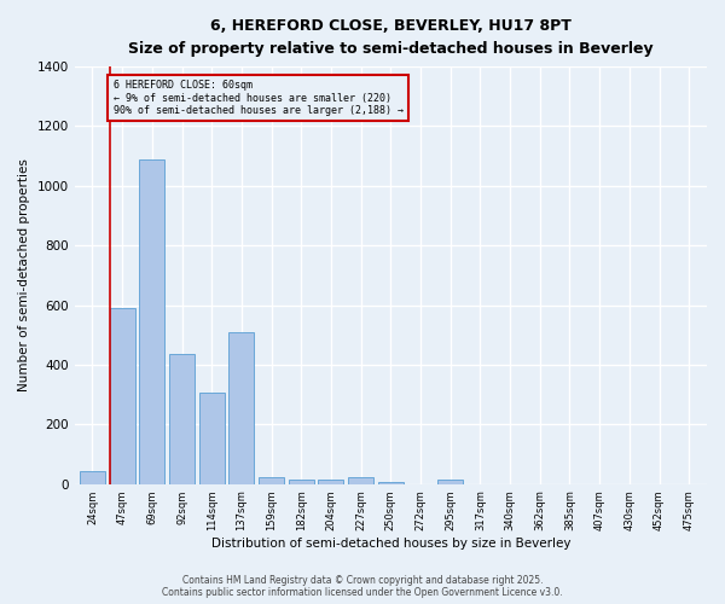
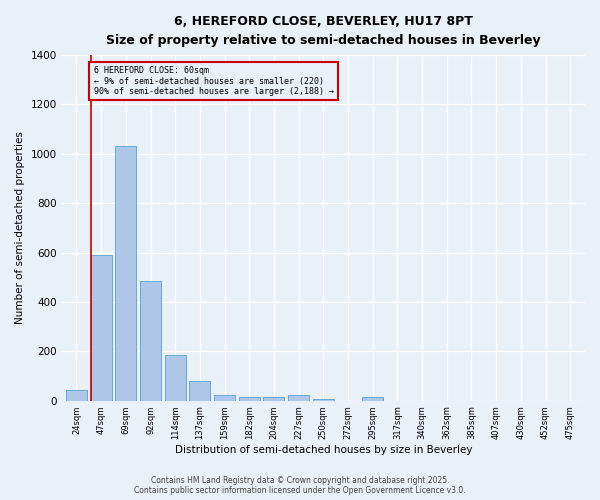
69sqm: 1090 -> 1030
92sqm: 435 -> 485
114sqm: 305 -> 185
137sqm: 510 -> 80
